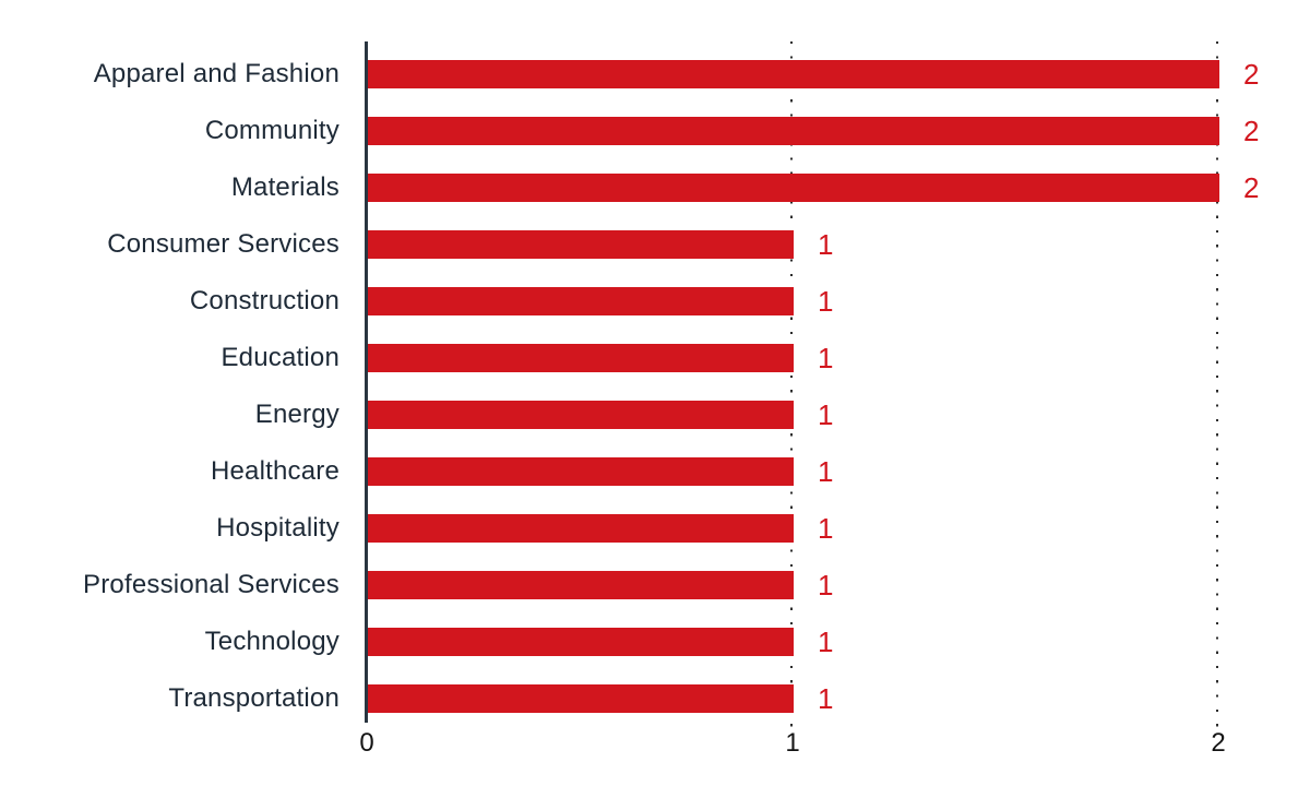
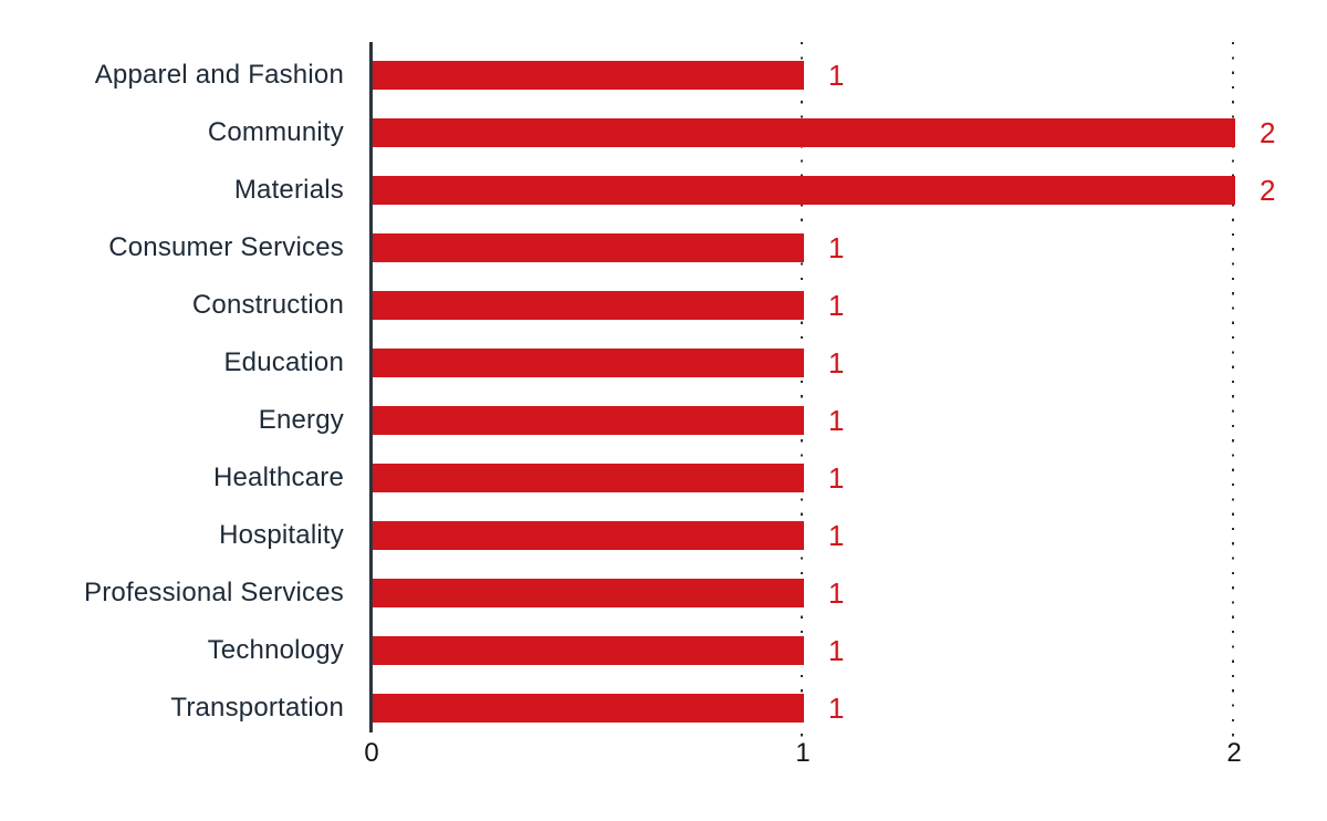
Apparel and Fashion: 2 -> 1
